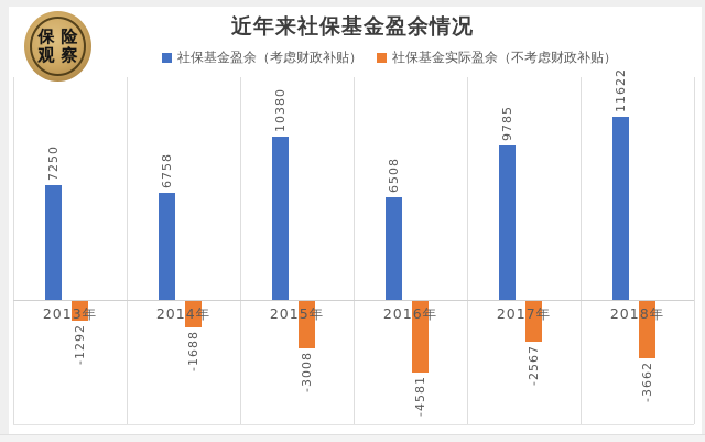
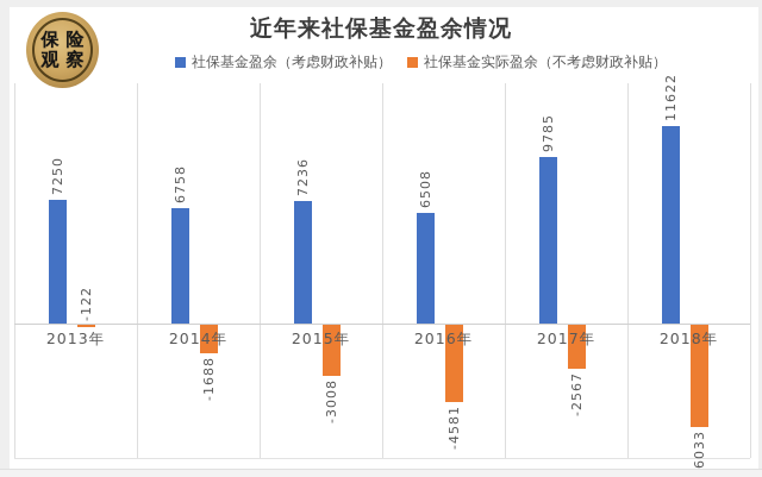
社保基金实际盈余（不考虑财政补贴）/2013年: -1292 -> -122
社保基金盈余（考虑财政补贴）/2015年: 10380 -> 7236
社保基金实际盈余（不考虑财政补贴）/2018年: -3662 -> -6033
